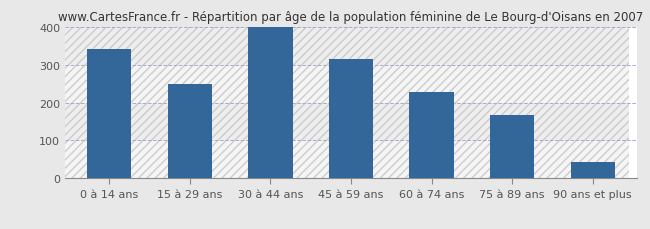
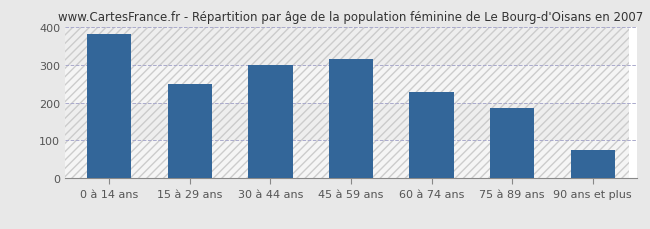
0 à 14 ans: 340 -> 380
30 à 44 ans: 400 -> 300
75 à 89 ans: 168 -> 185
90 ans et plus: 42 -> 75
